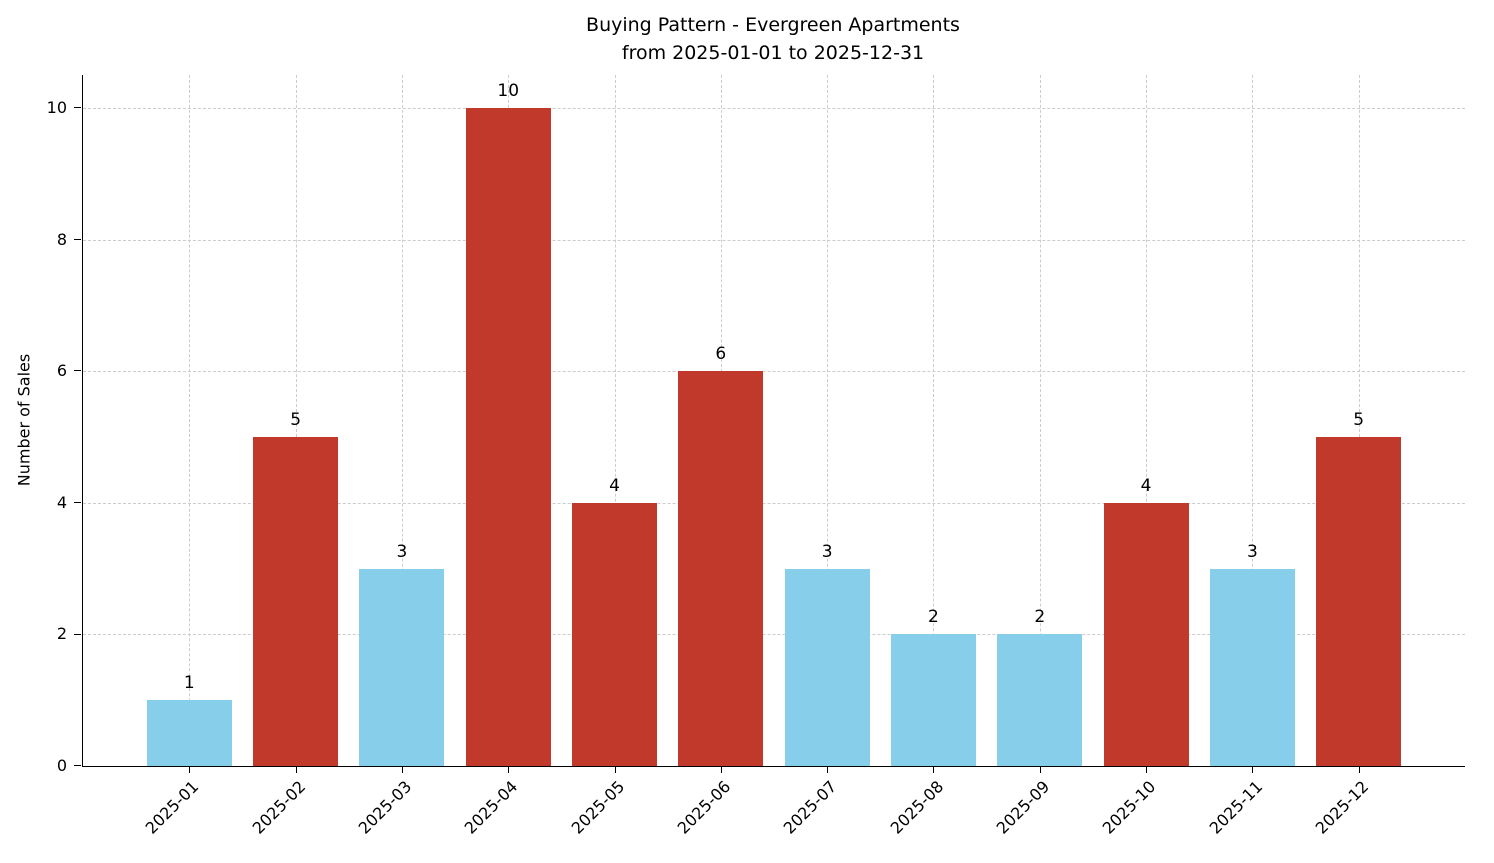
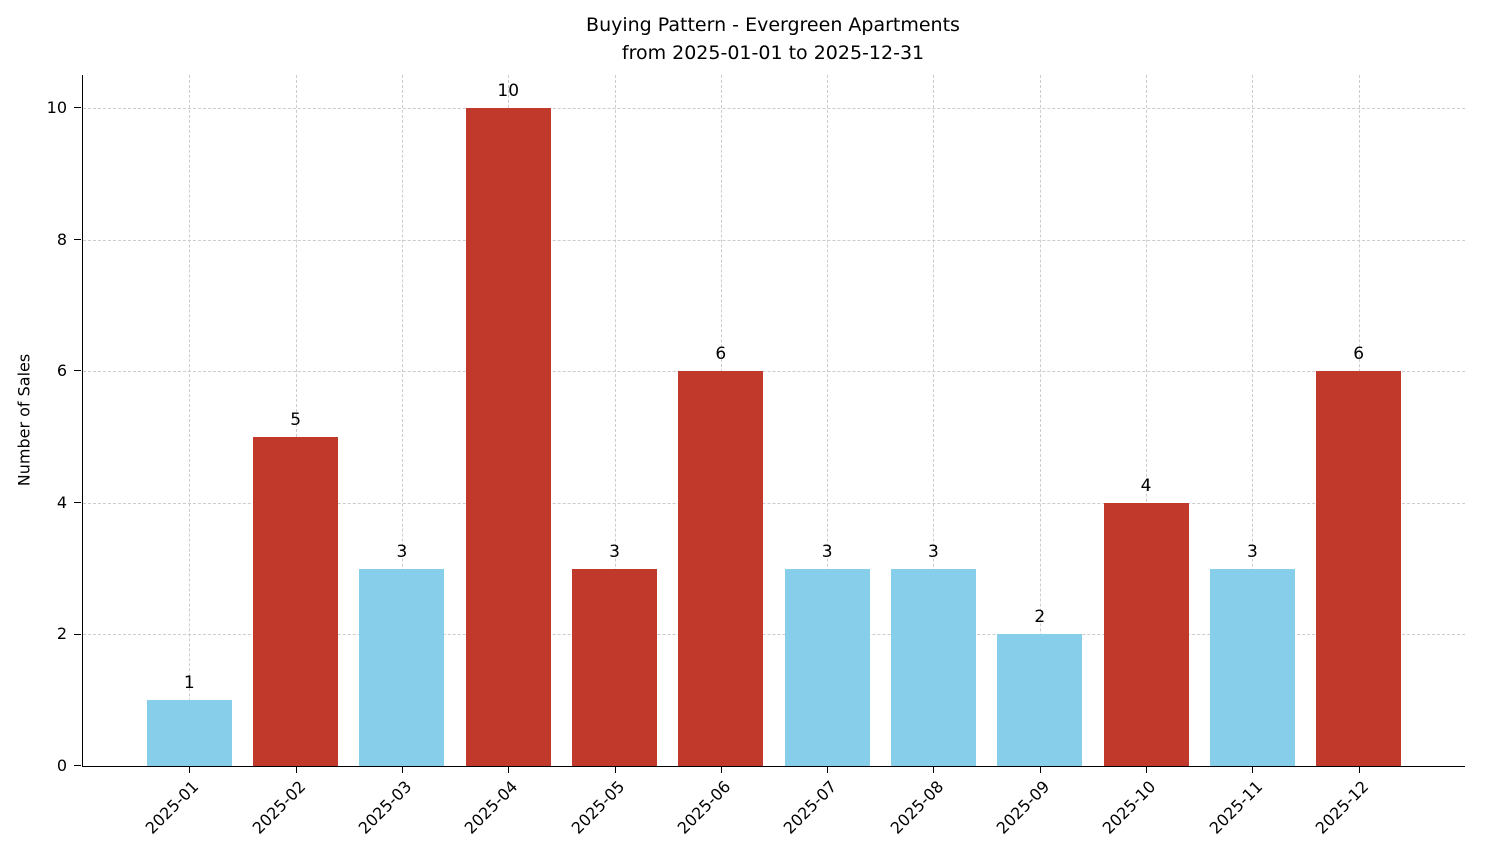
2025-05: 4 -> 3
2025-08: 2 -> 3
2025-12: 5 -> 6
